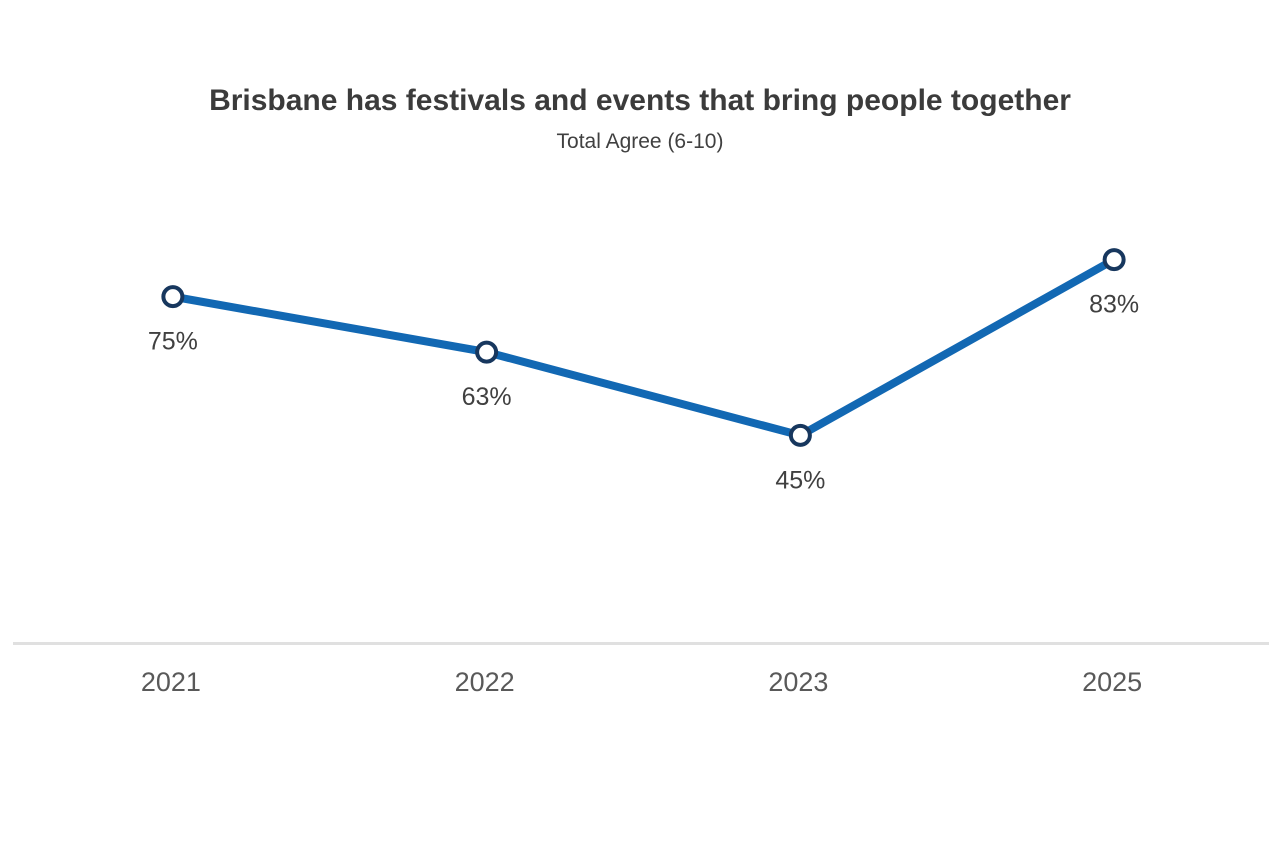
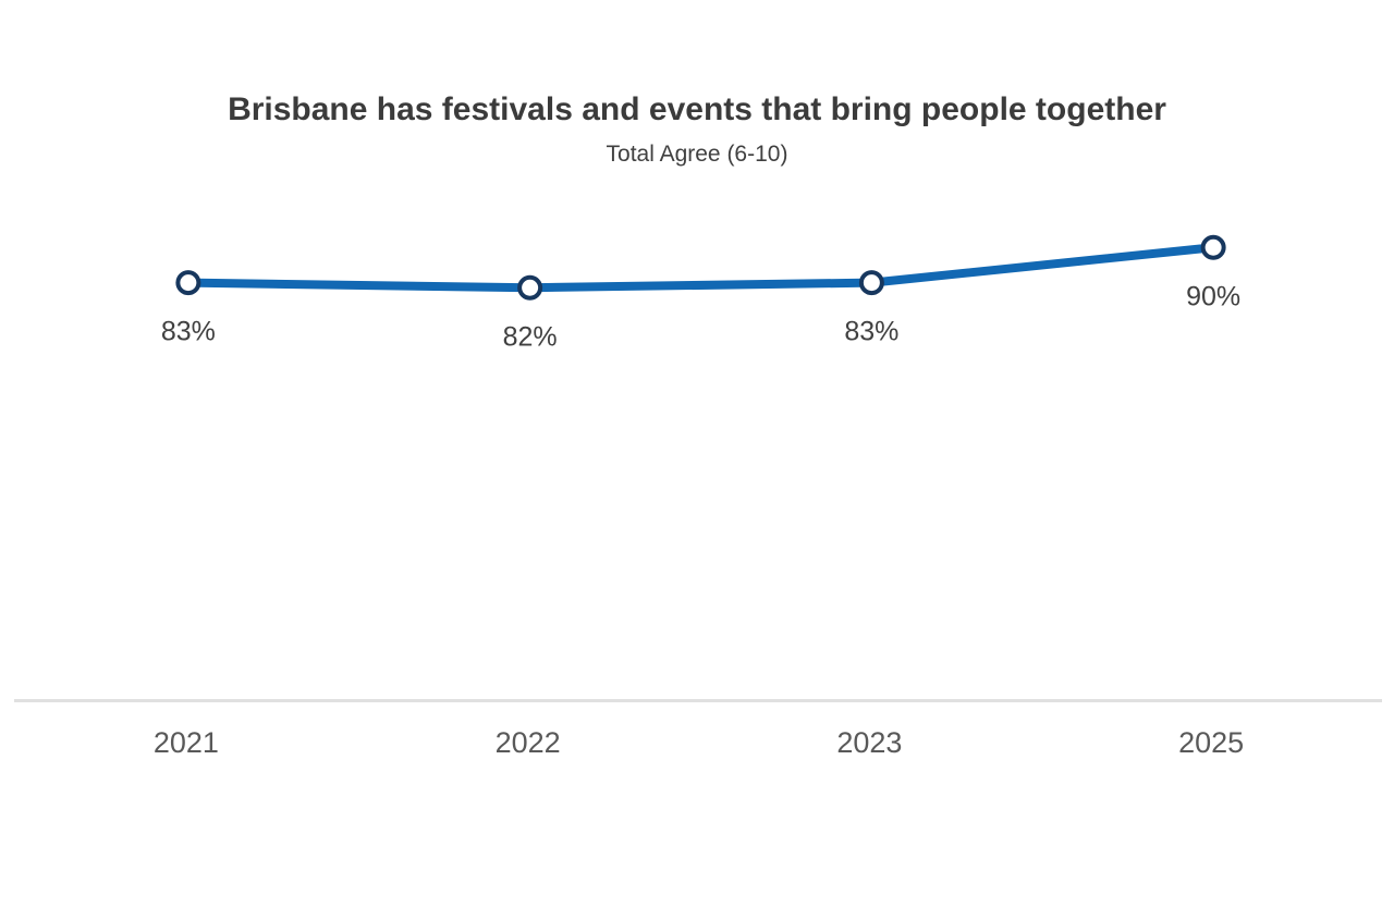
2021: 75% -> 83%
2022: 63% -> 82%
2023: 45% -> 83%
2025: 83% -> 90%
